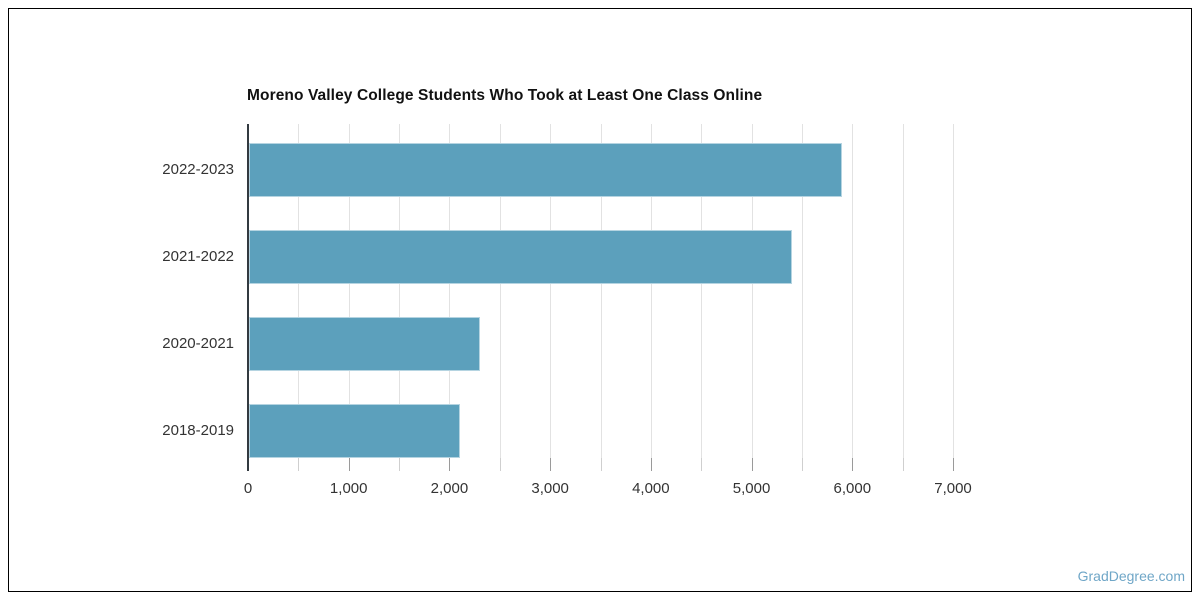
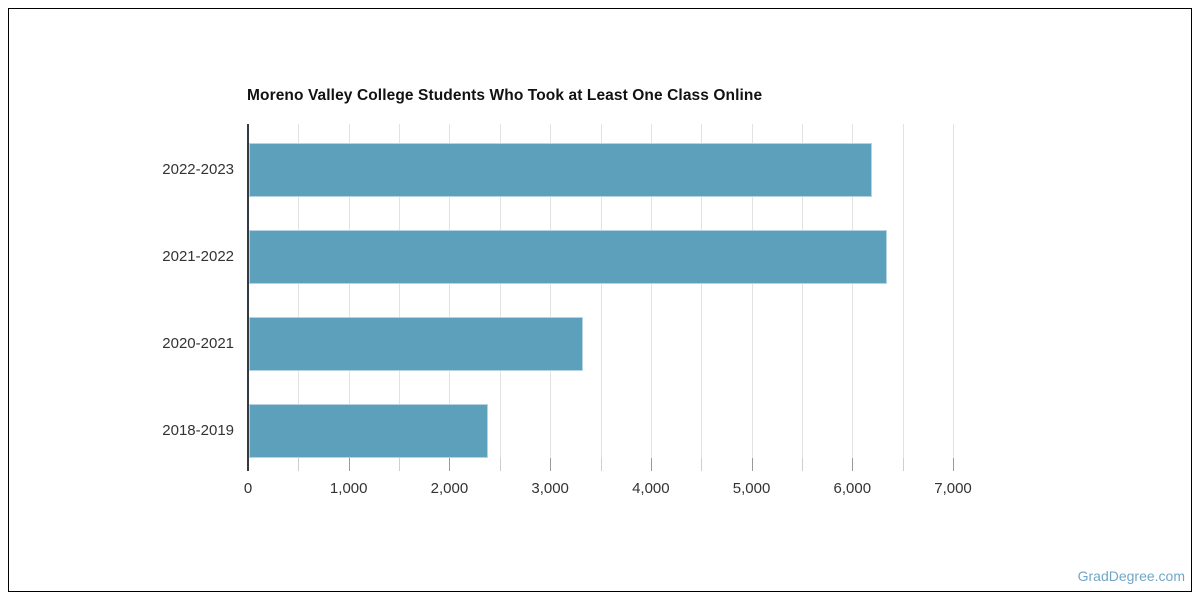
2022-2023: 5900 -> 6200
2021-2022: 5400 -> 6300
2020-2021: 2300 -> 3300
2018-2019: 2100 -> 2400
